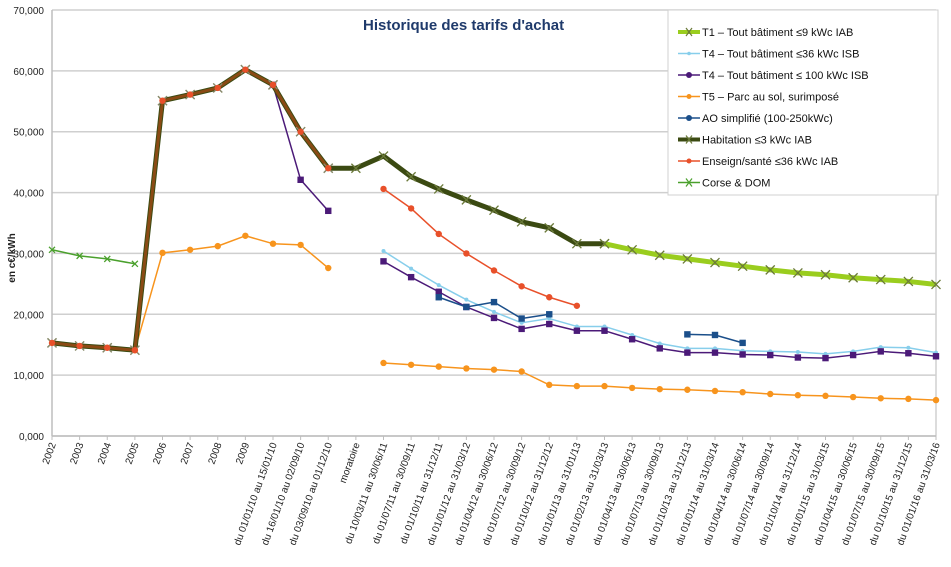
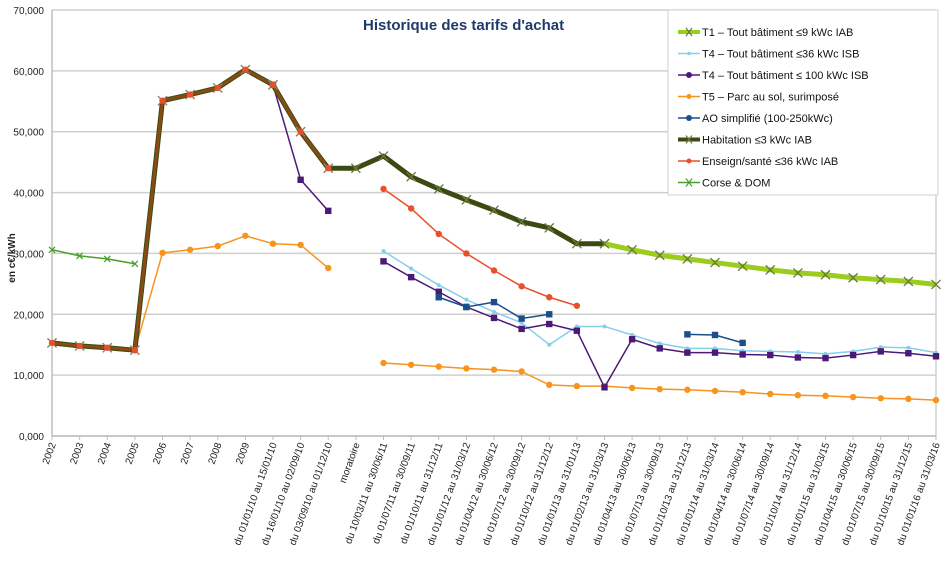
T4 – Tout bâtiment ≤36 kWc ISB/du 01/10/12 au 31/12/12: 19000 -> 15000
T4 – Tout bâtiment ≤ 100 kWc ISB/du 01/02/13 au 31/03/13: 17000 -> 8000
